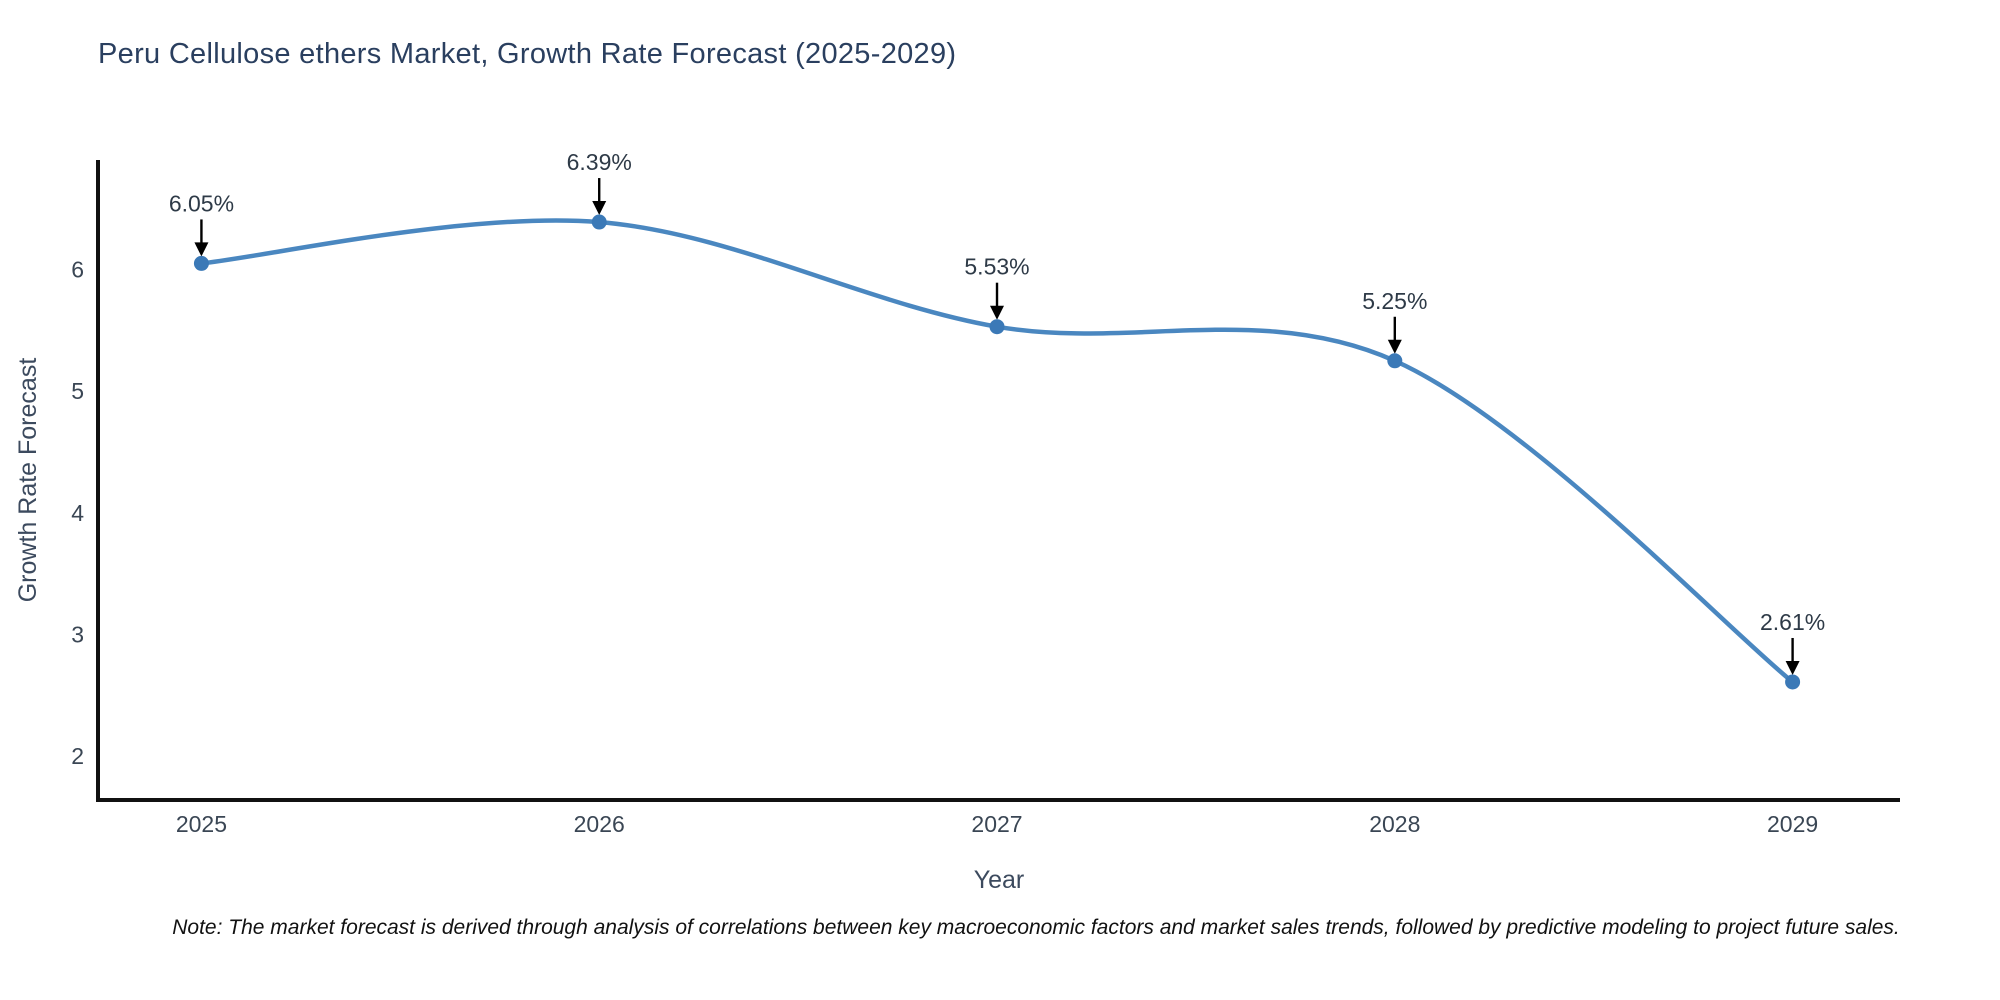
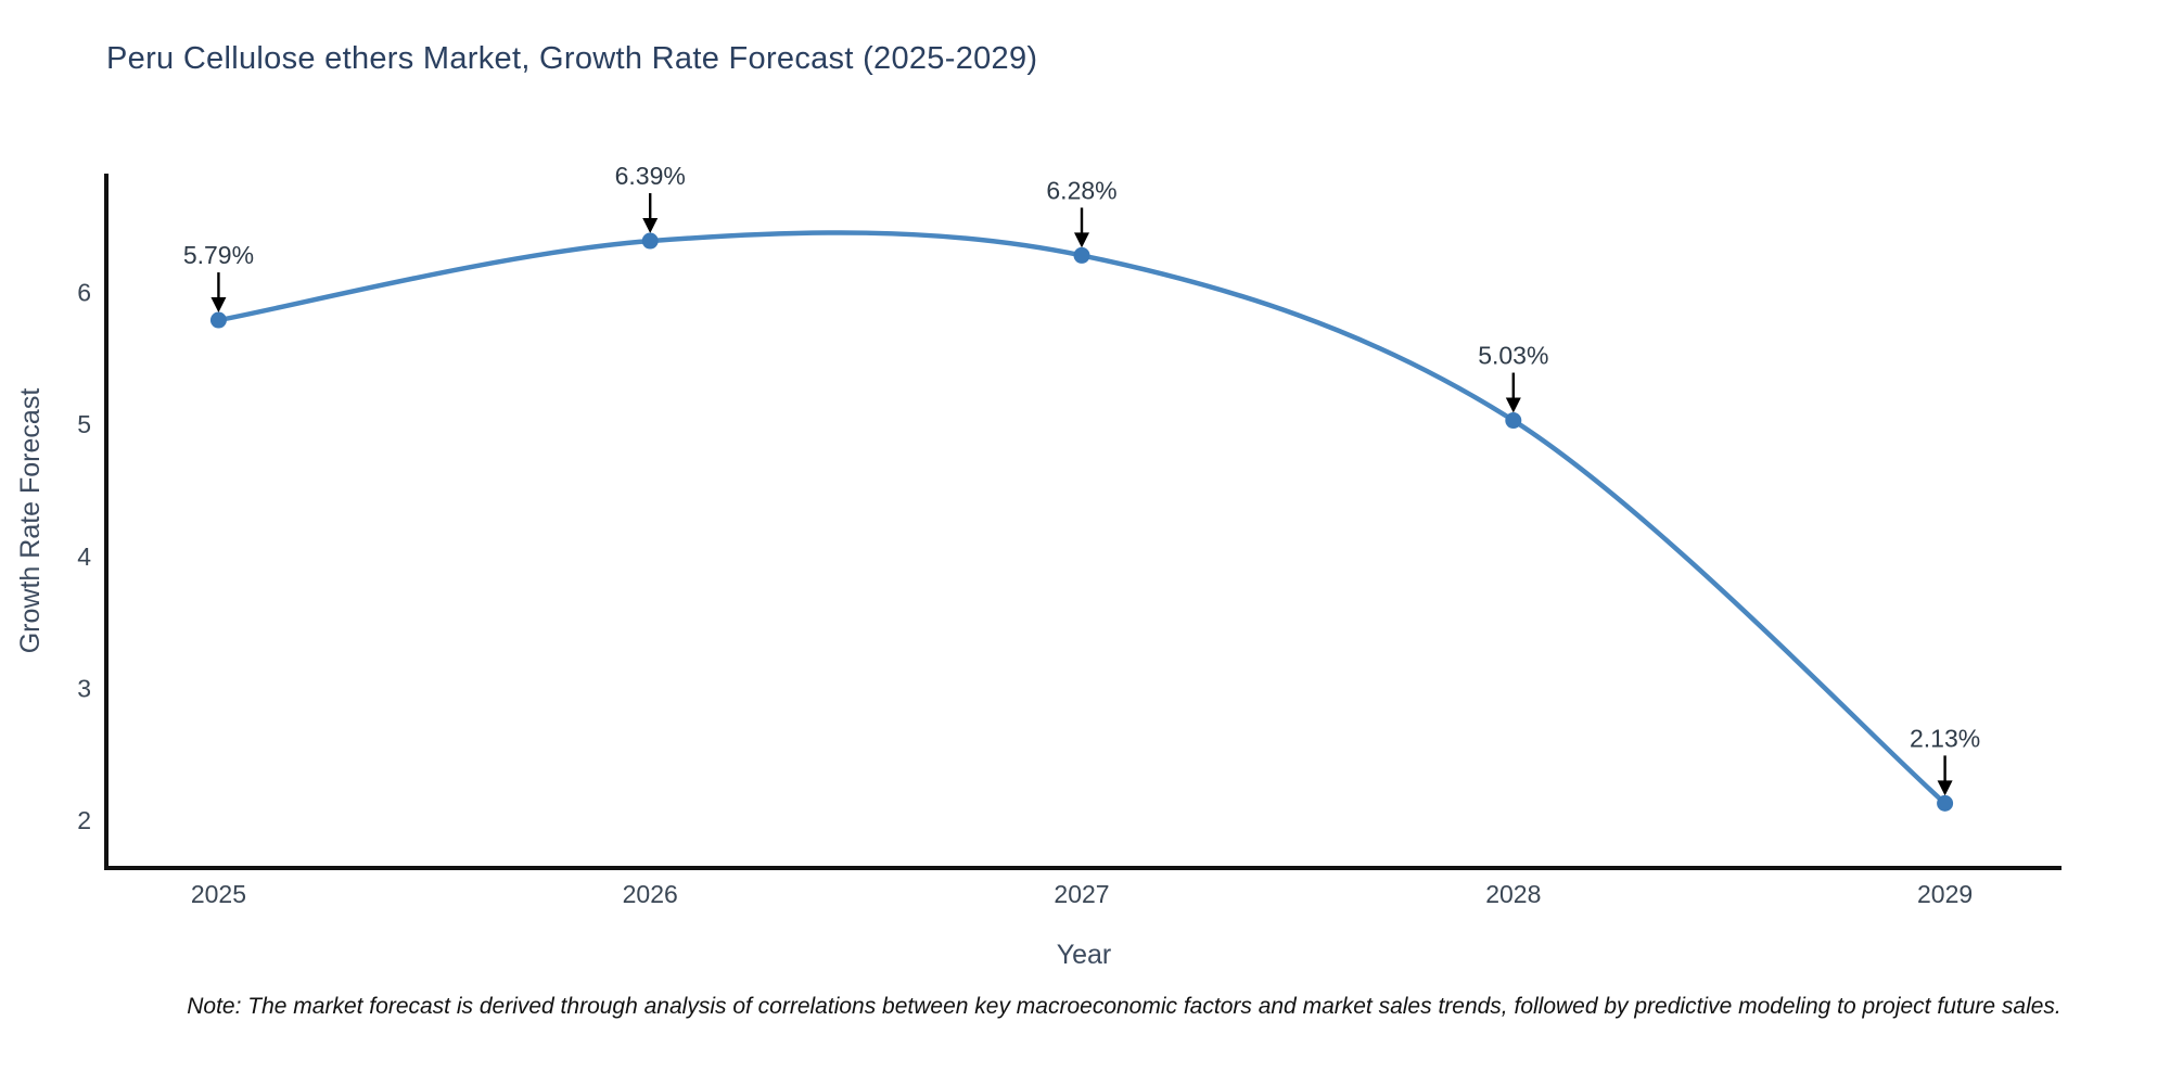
2025: 6.05% -> 5.79%
2027: 5.53% -> 6.28%
2028: 5.25% -> 5.03%
2029: 2.61% -> 2.13%
